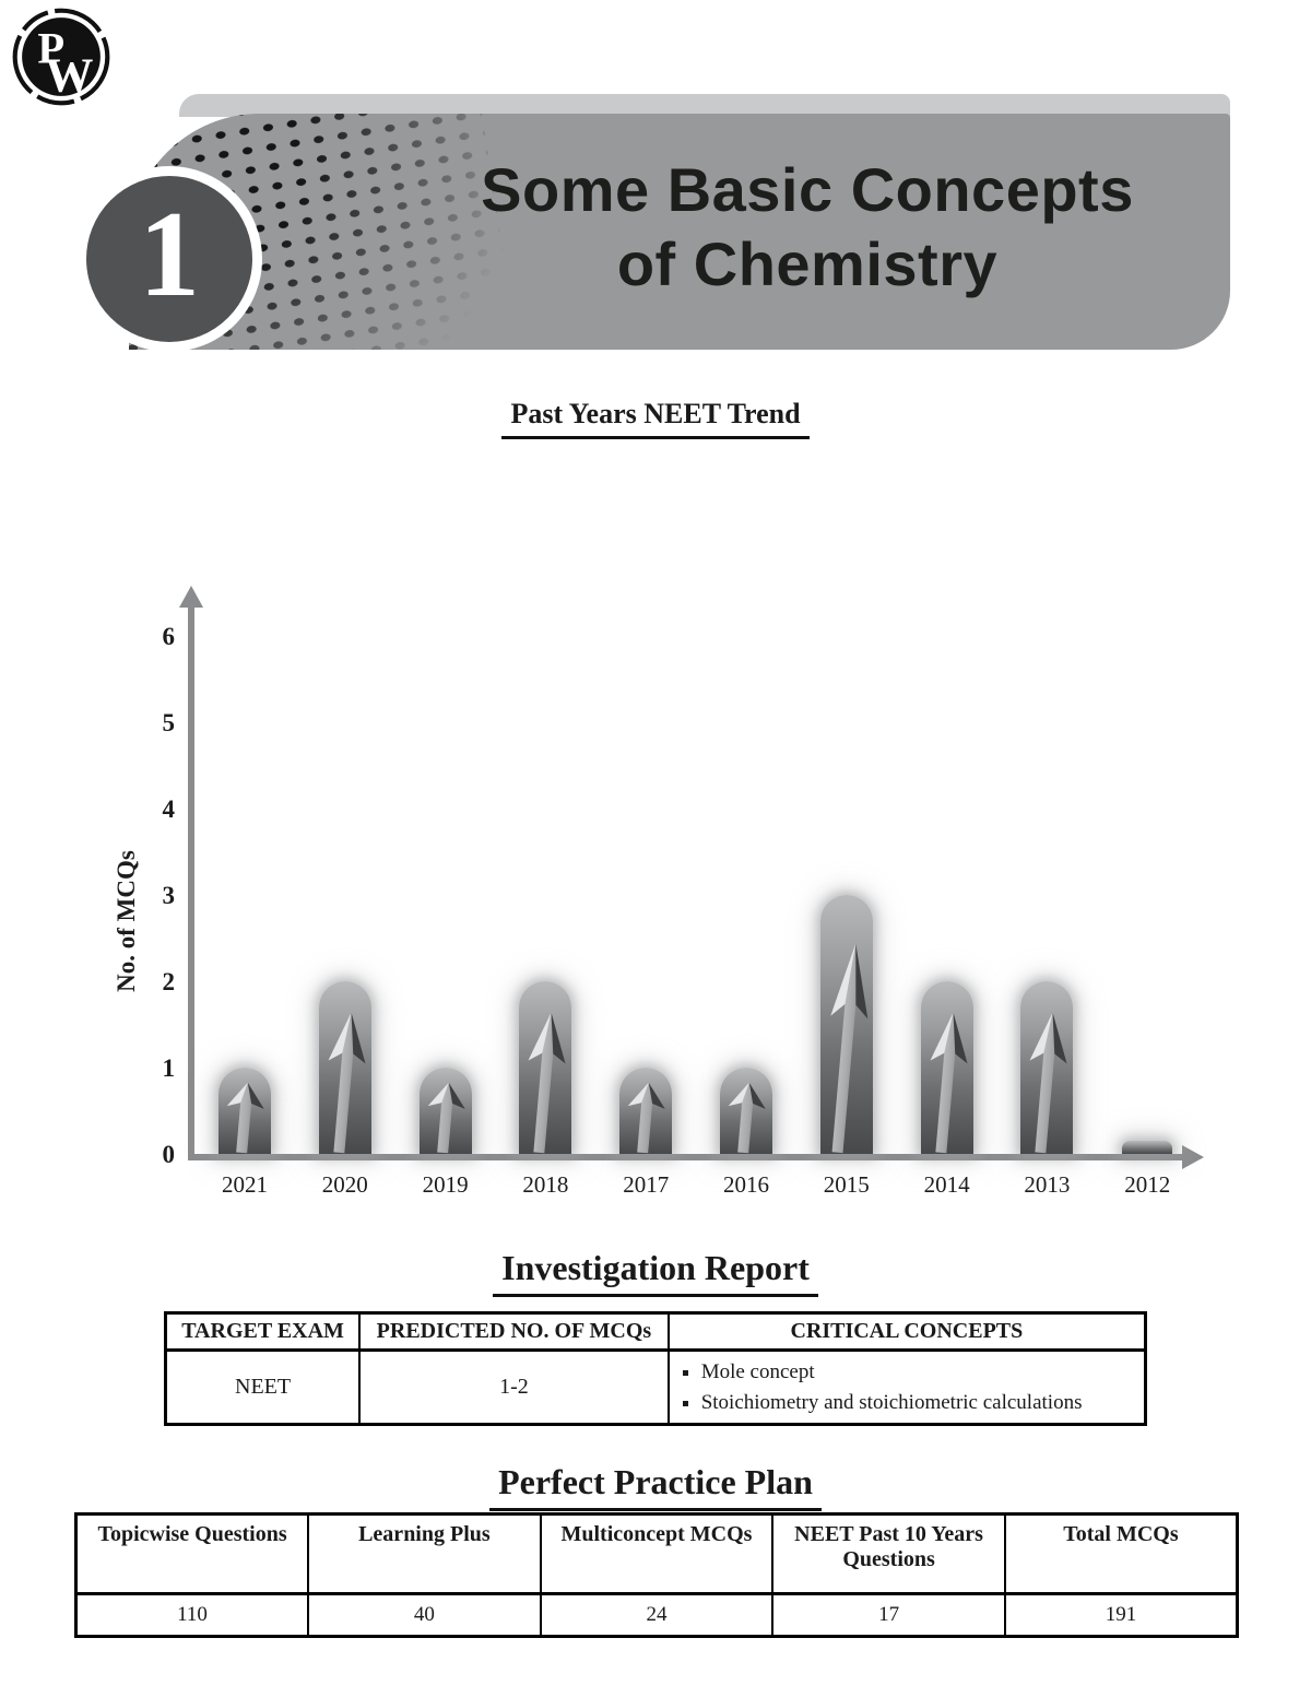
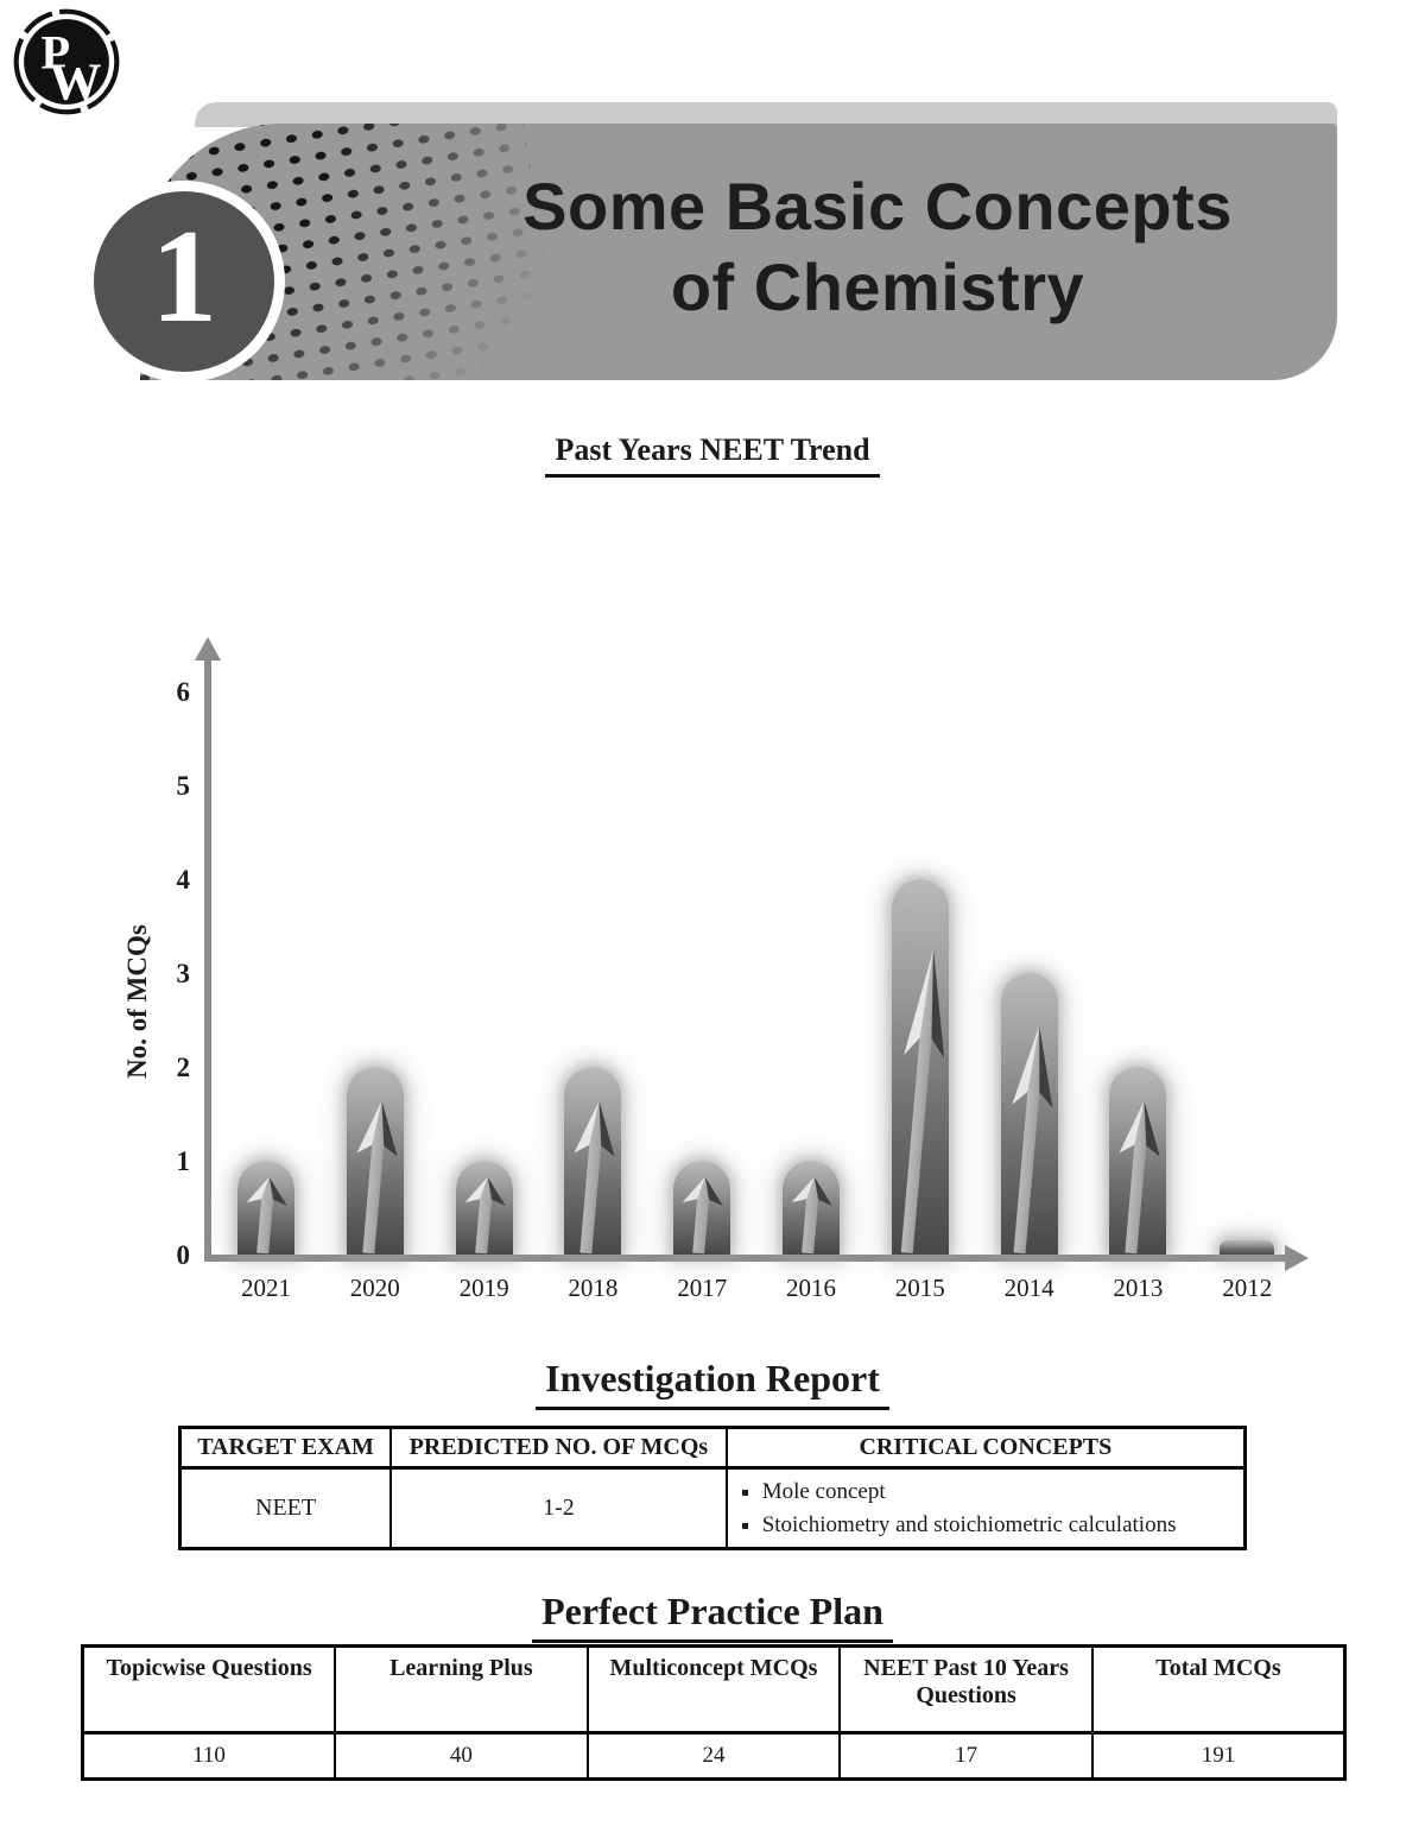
2015: 3 -> 4
2014: 2 -> 3
